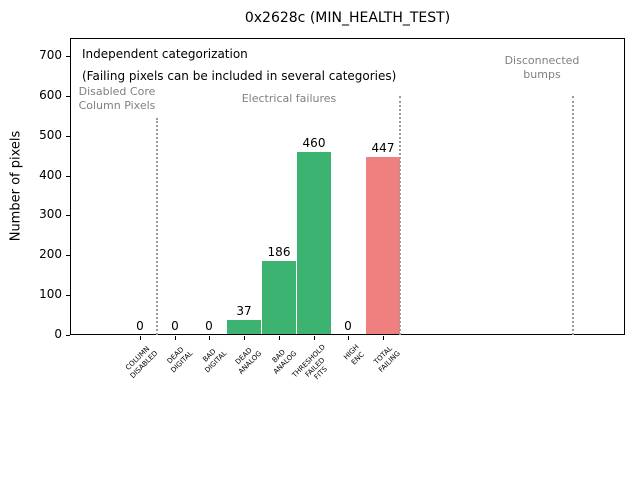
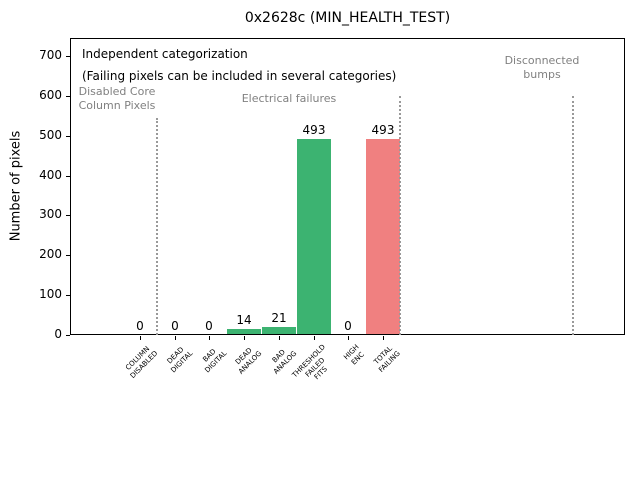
DEAD ANALOG: 37 -> 14
BAD ANALOG: 186 -> 21
THRESHOLD FAILED FITS: 460 -> 493
TOTAL FAILING: 447 -> 493
